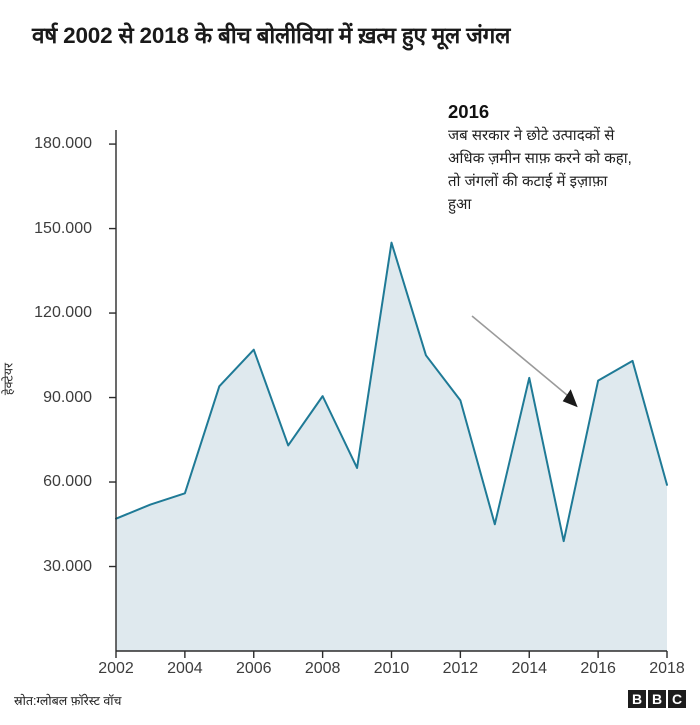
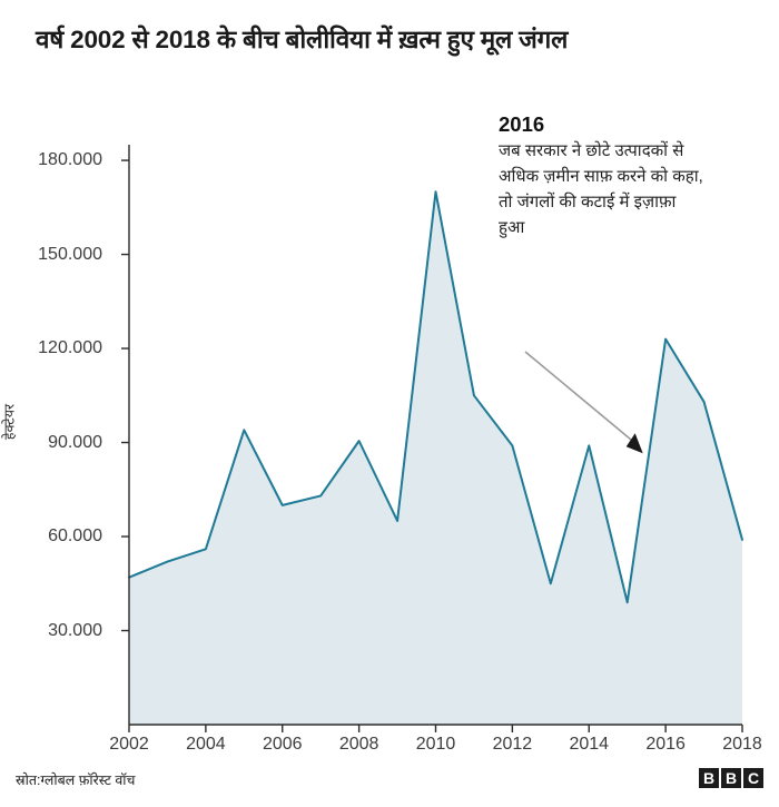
2006: 107000 -> 70000
2010: 145000 -> 170000
2014: 97000 -> 89000
2016: 96000 -> 123000
